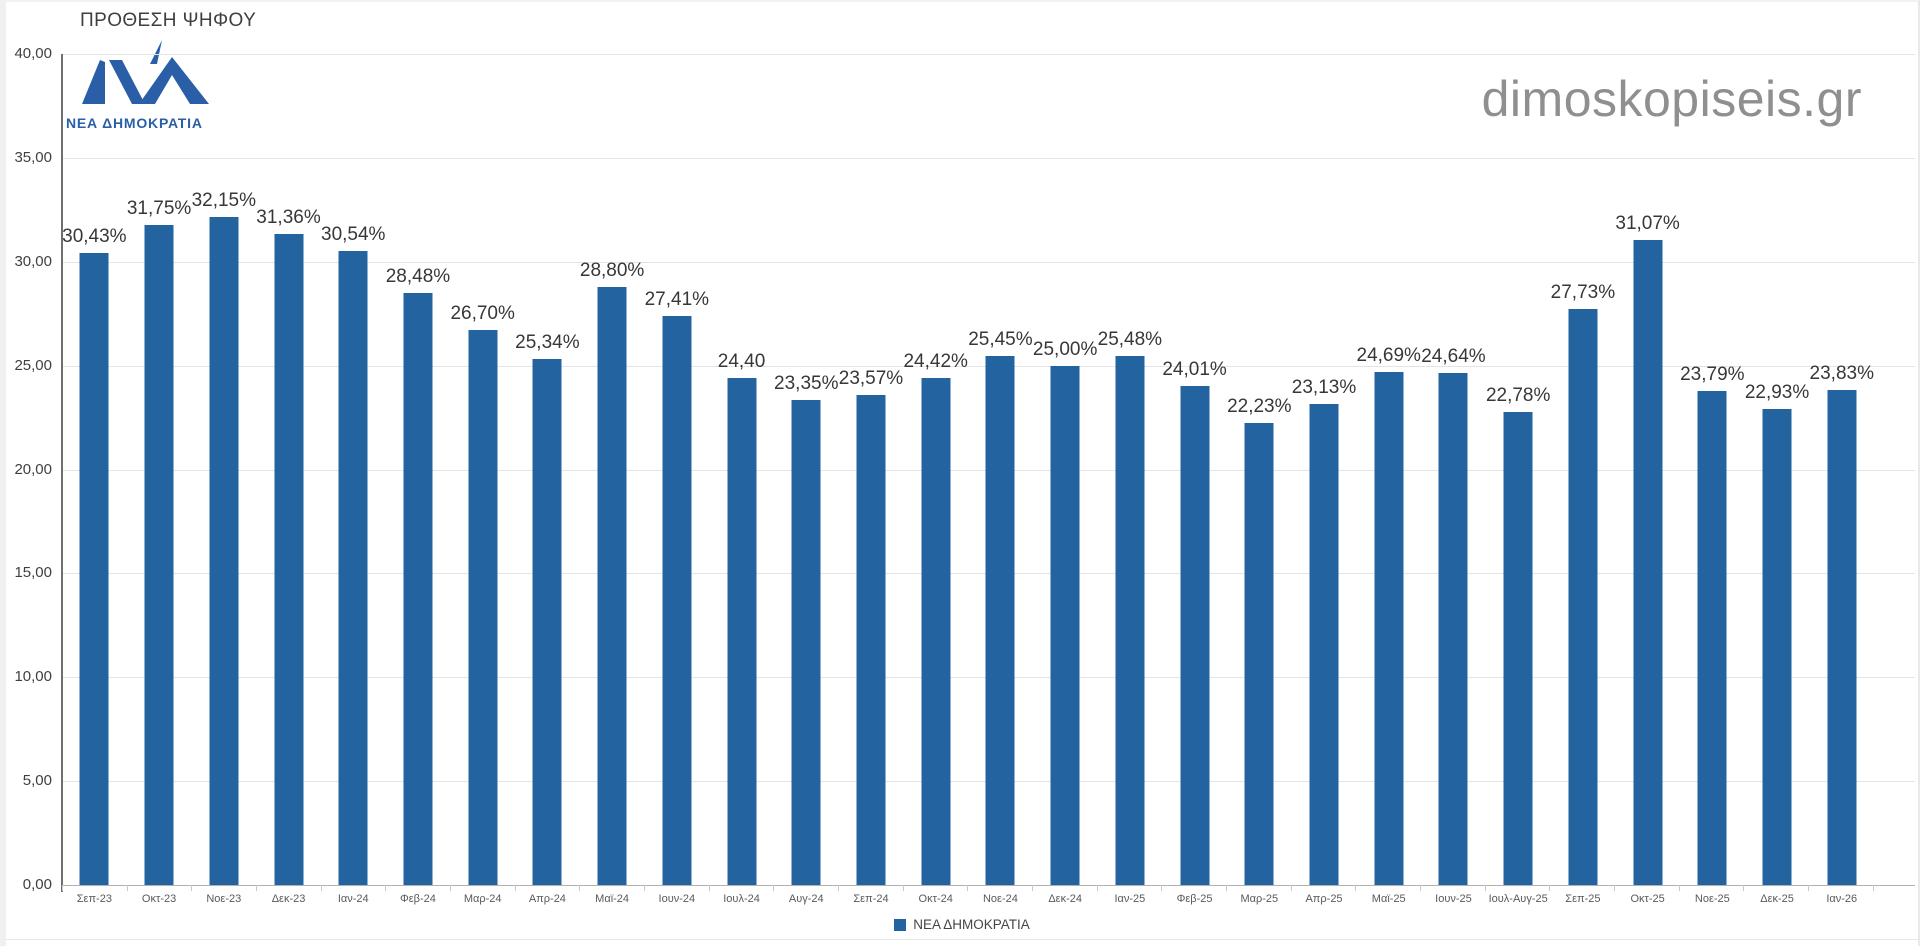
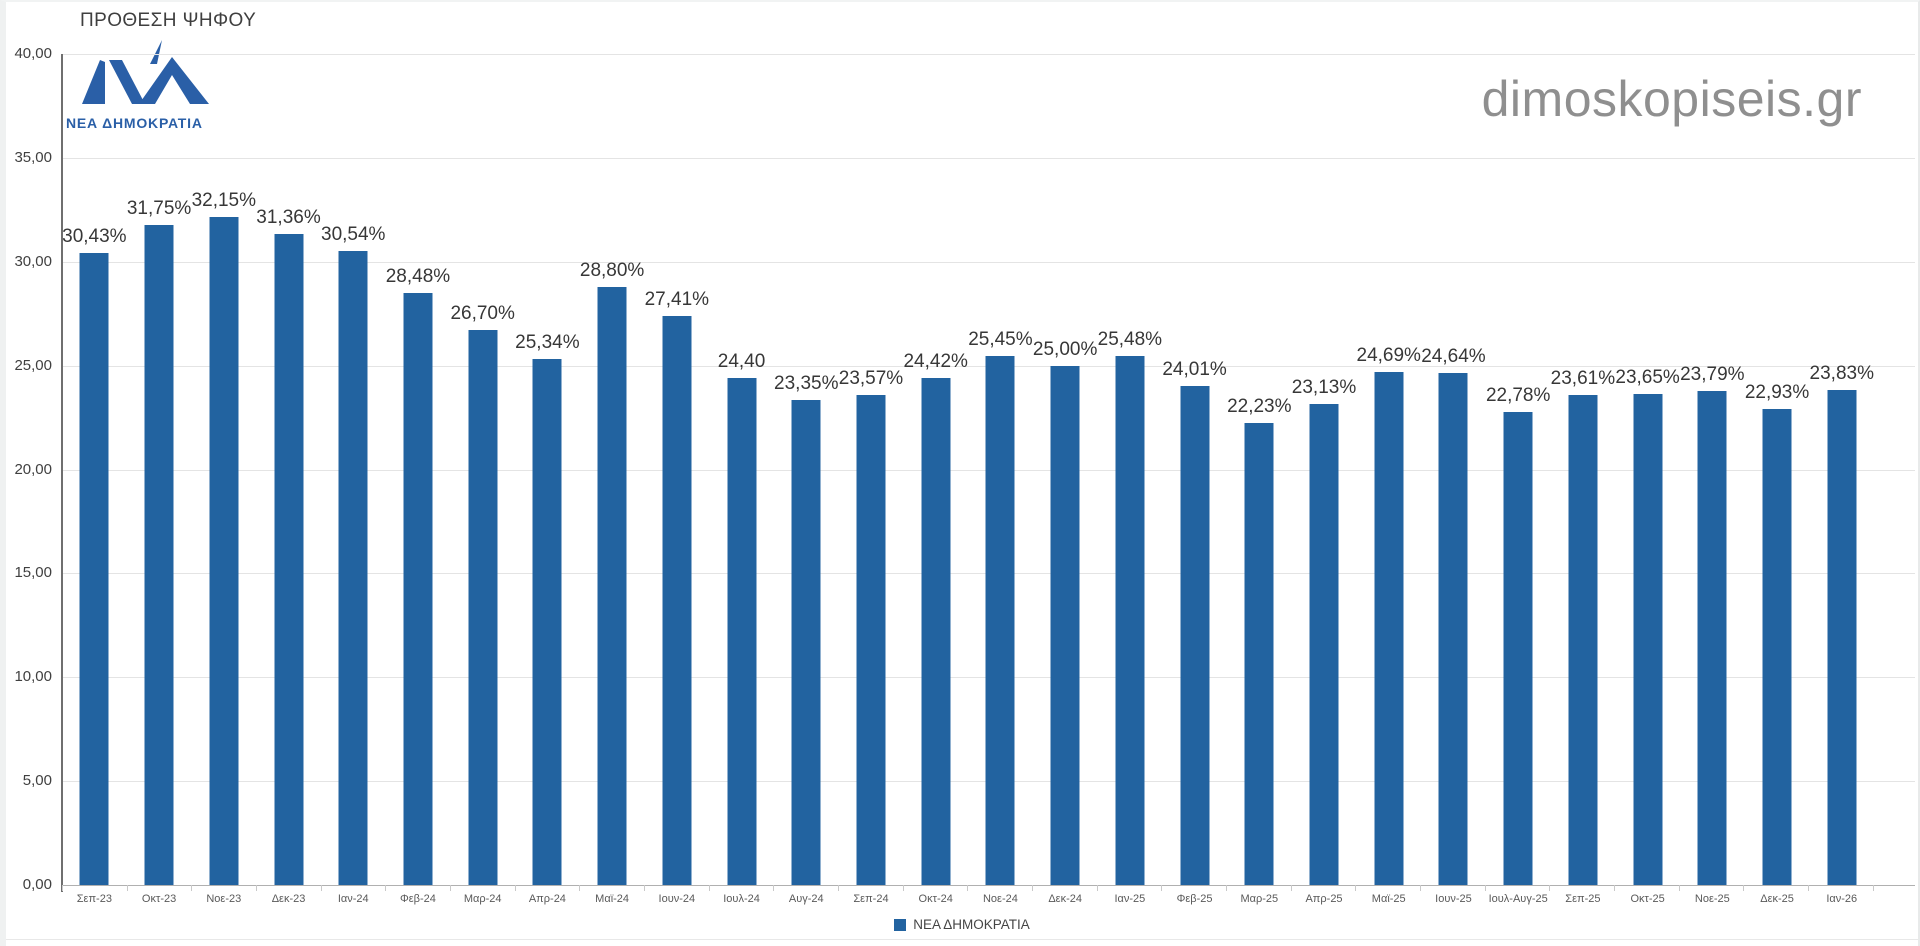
Σεπ-25: 27,73% -> 23,61%
Οκτ-25: 31,07% -> 23,65%
